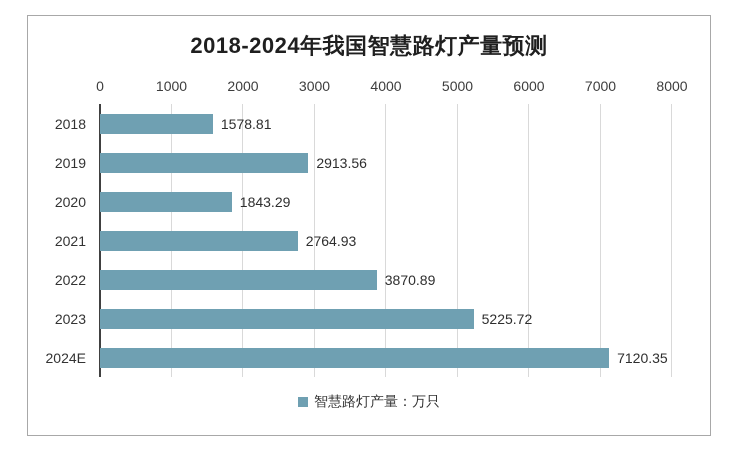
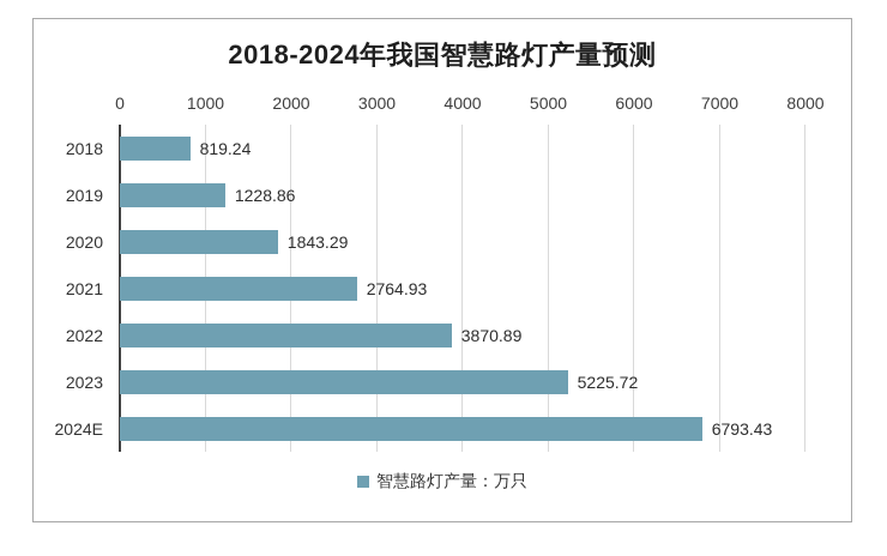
2018: 1578.81 -> 819.24
2019: 2913.56 -> 1228.86
2024E: 7120.35 -> 6793.43
